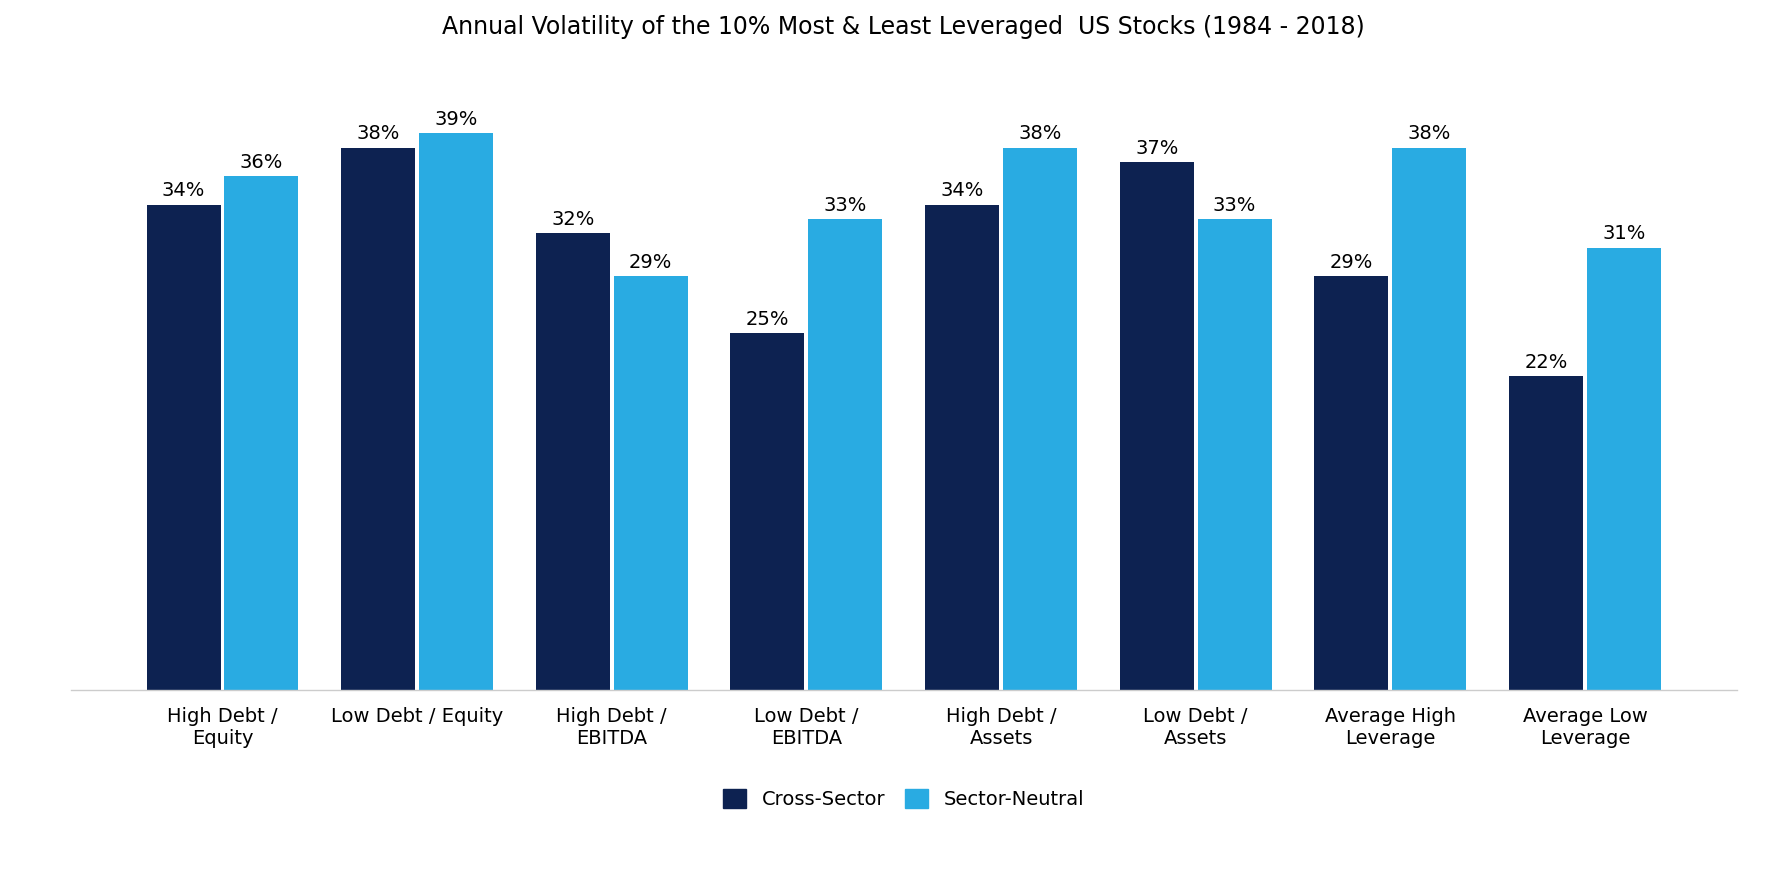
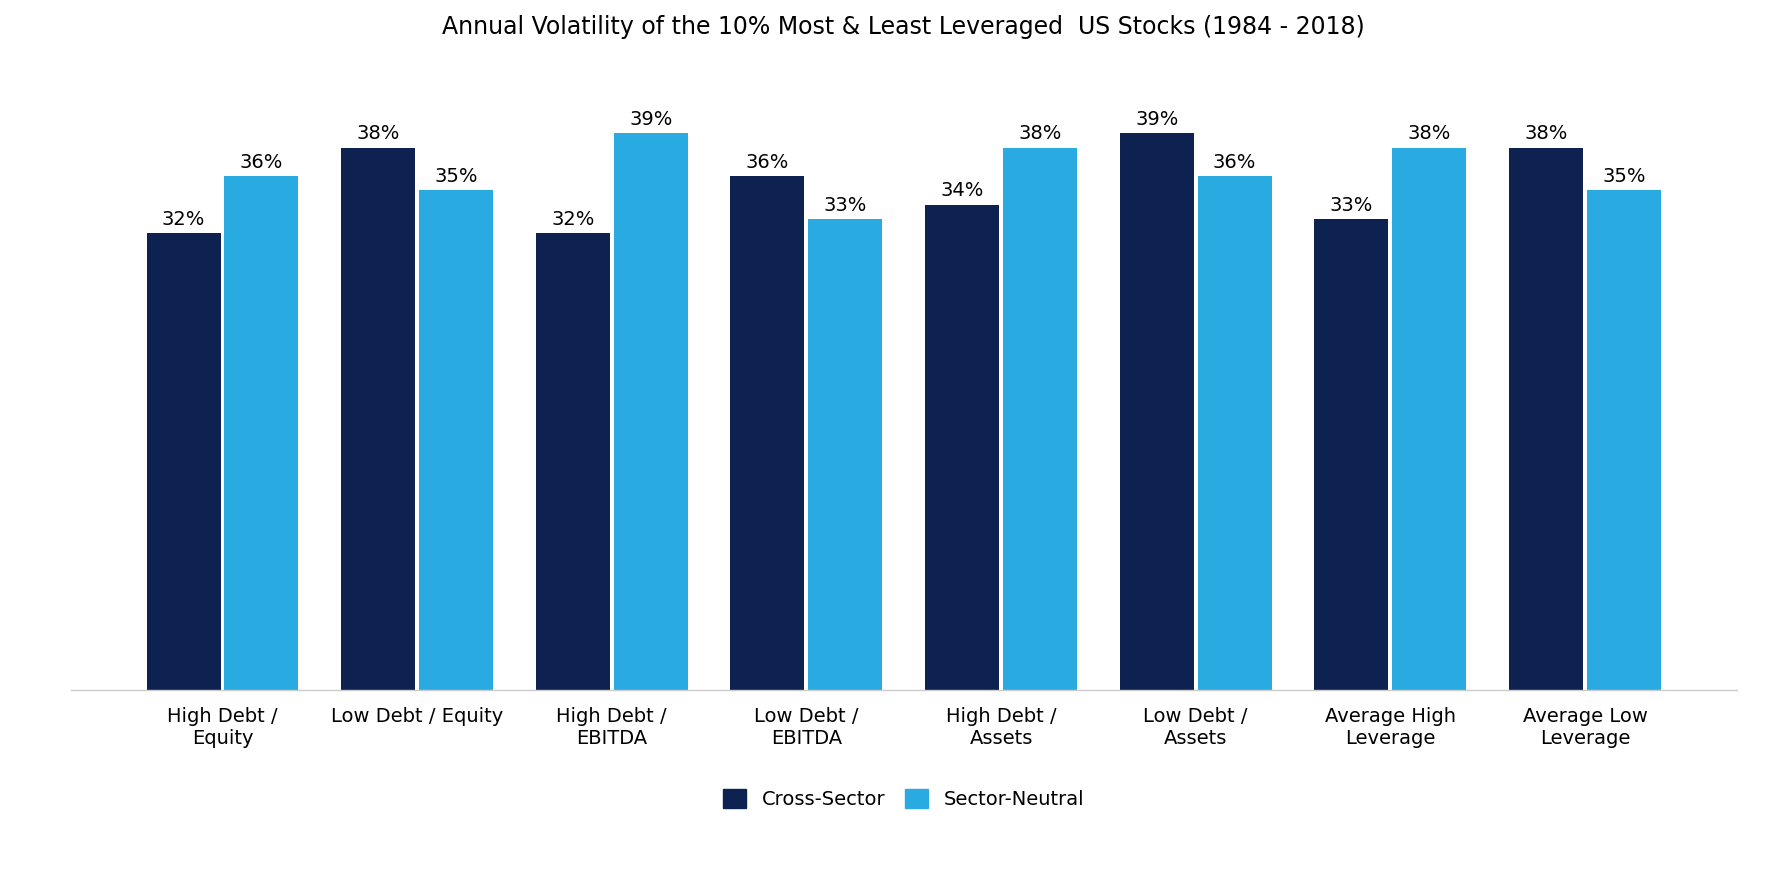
Cross-Sector/High Debt / Equity: 34% -> 32%
Sector-Neutral/Low Debt / Equity: 39% -> 35%
Sector-Neutral/High Debt / EBITDA: 29% -> 39%
Cross-Sector/Low Debt / EBITDA: 25% -> 36%
Cross-Sector/Low Debt / Assets: 37% -> 39%
Sector-Neutral/Low Debt / Assets: 33% -> 36%
Cross-Sector/Average High Leverage: 29% -> 33%
Cross-Sector/Average Low Leverage: 22% -> 38%
Sector-Neutral/Average Low Leverage: 31% -> 35%
